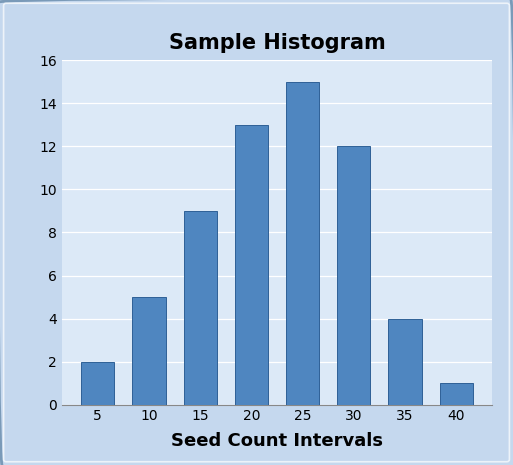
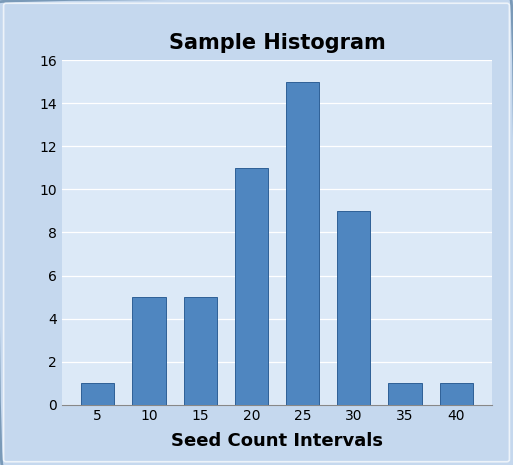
5: 2 -> 1
15: 9 -> 5
20: 13 -> 11
30: 12 -> 9
35: 4 -> 1
